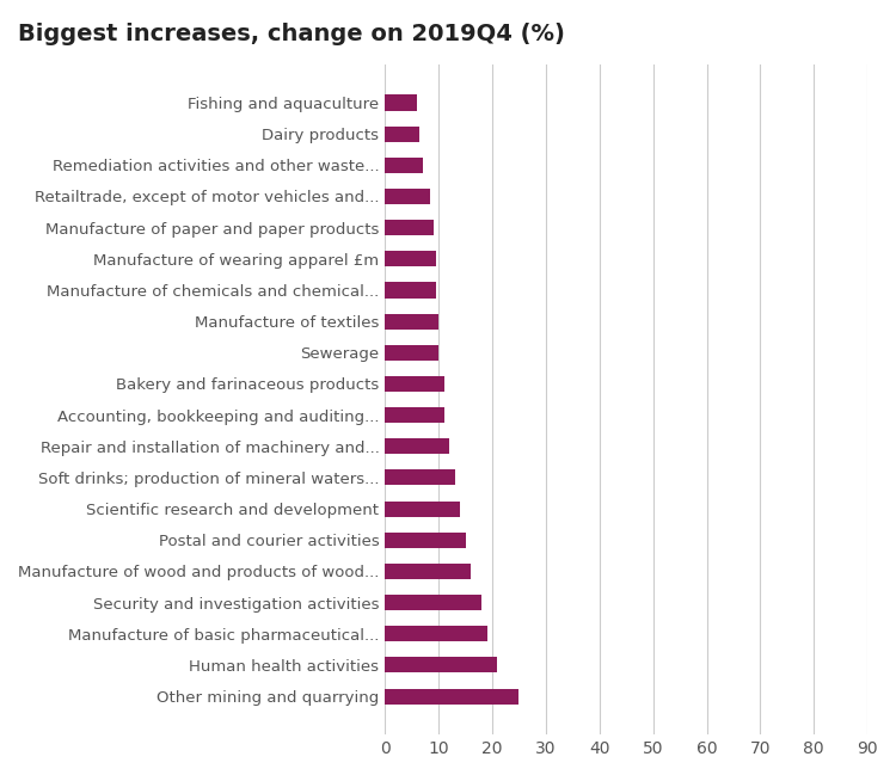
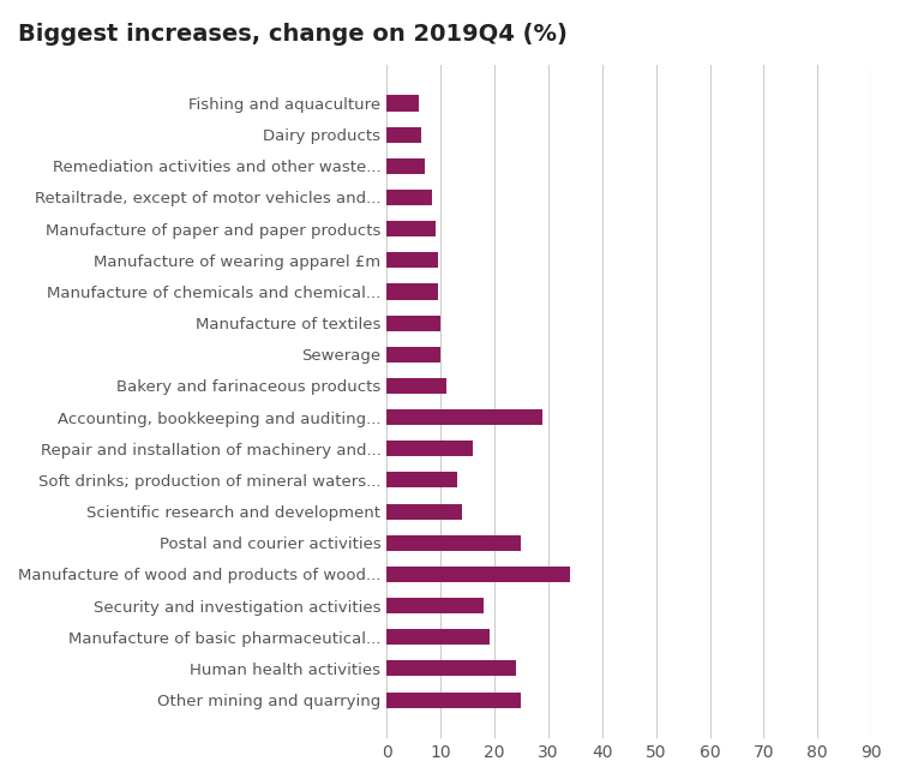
Accounting, bookkeeping and auditing...: 11.0 -> 29.0
Repair and installation of machinery and...: 12.0 -> 16.0
Postal and courier activities: 15.0 -> 25.0
Manufacture of wood and products of wood...: 16.0 -> 34.0
Human health activities: 21.0 -> 24.0
